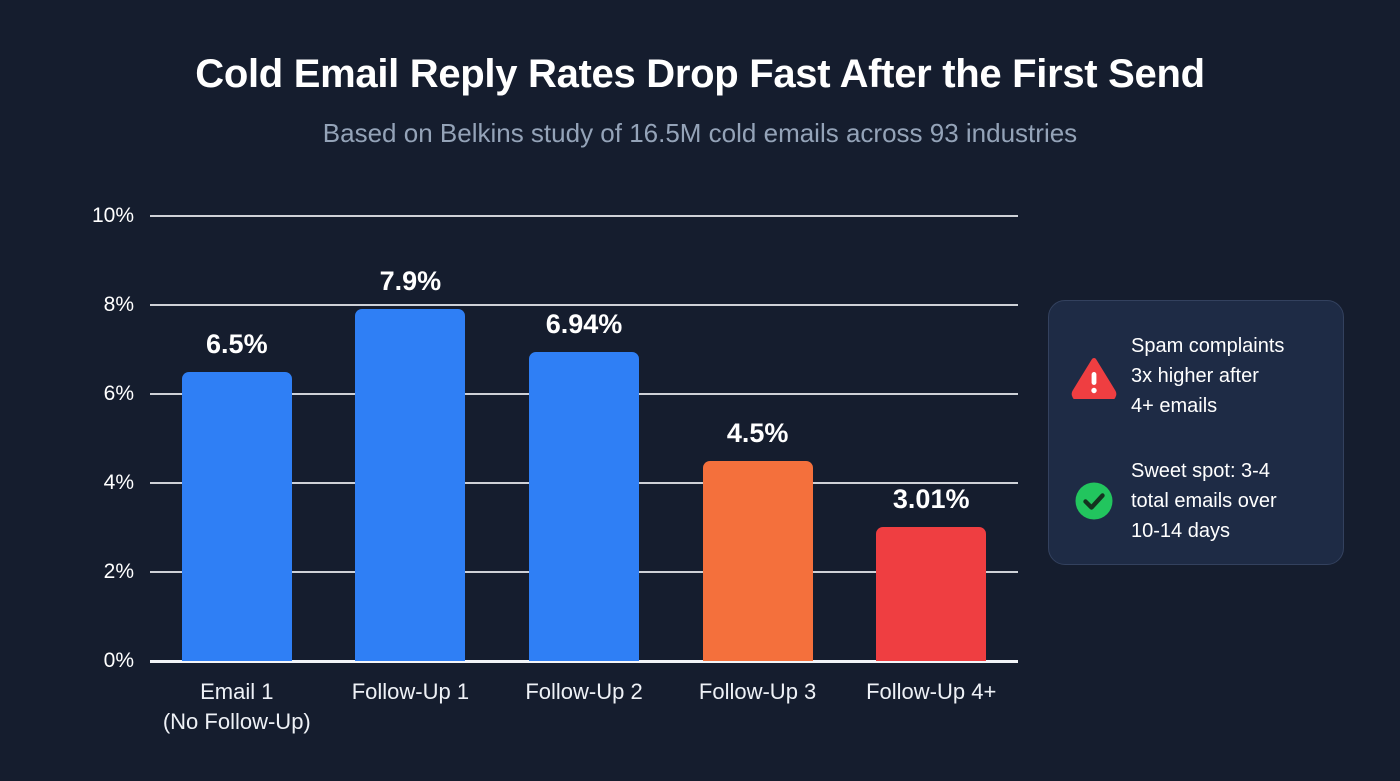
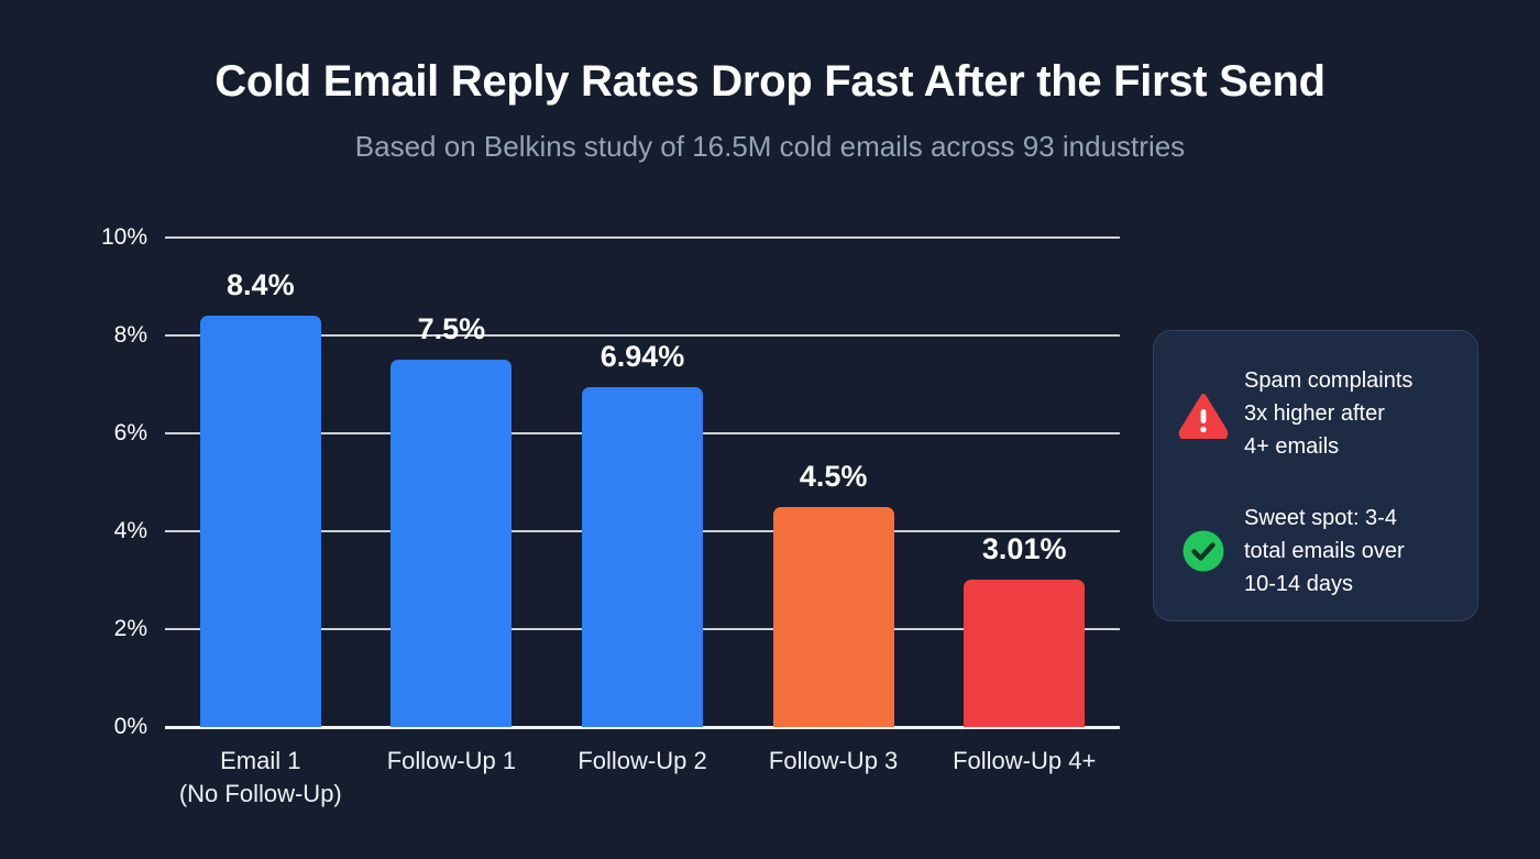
Email 1 (No Follow-Up): 6.5% -> 8.4%
Follow-Up 1: 7.9% -> 7.5%
